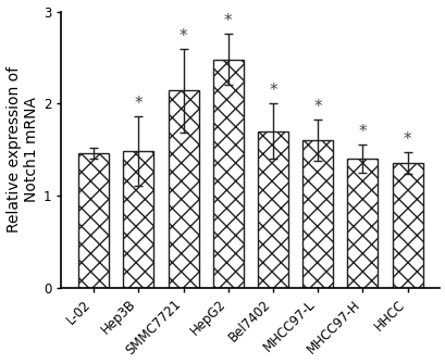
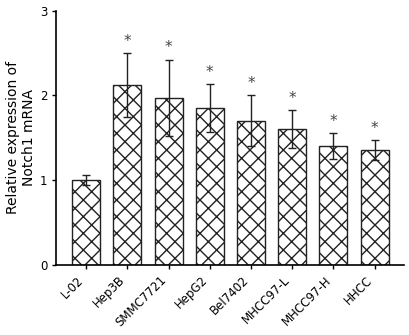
L-02: 1.46 -> 1.00
Hep3B: 1.48 -> 2.12
SMMC7721: 2.14 -> 1.97
HepG2: 2.48 -> 1.85
